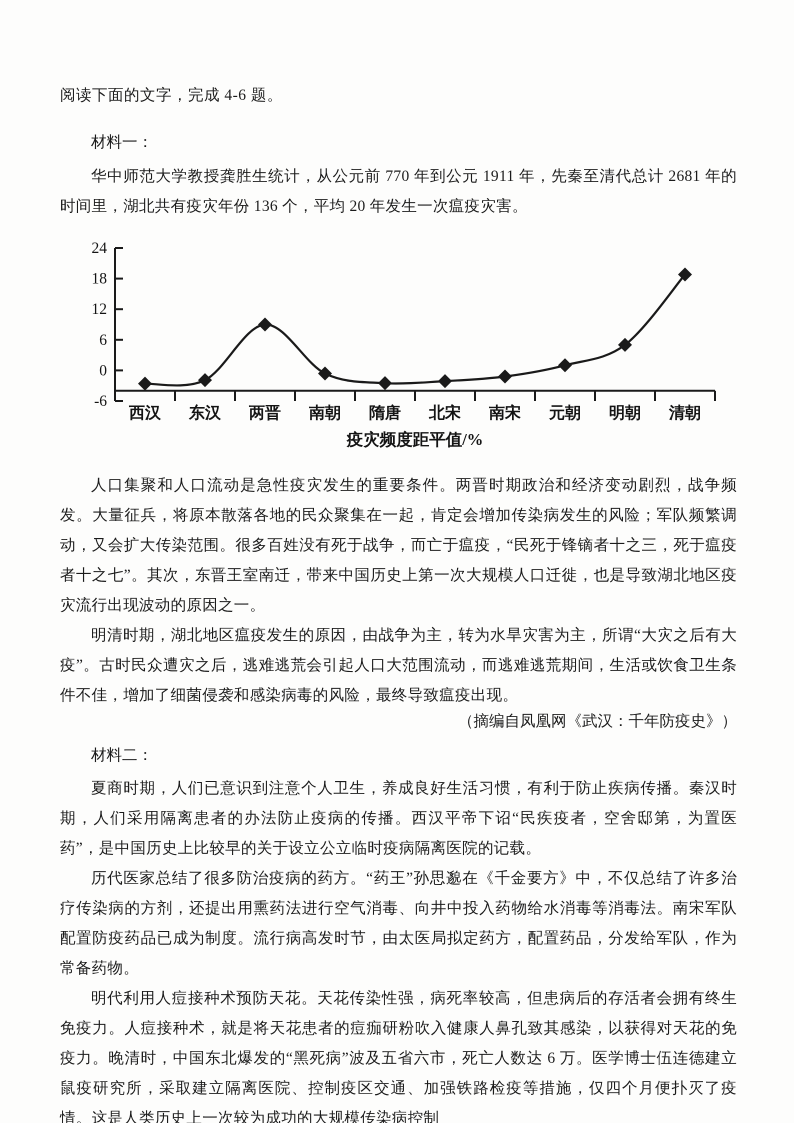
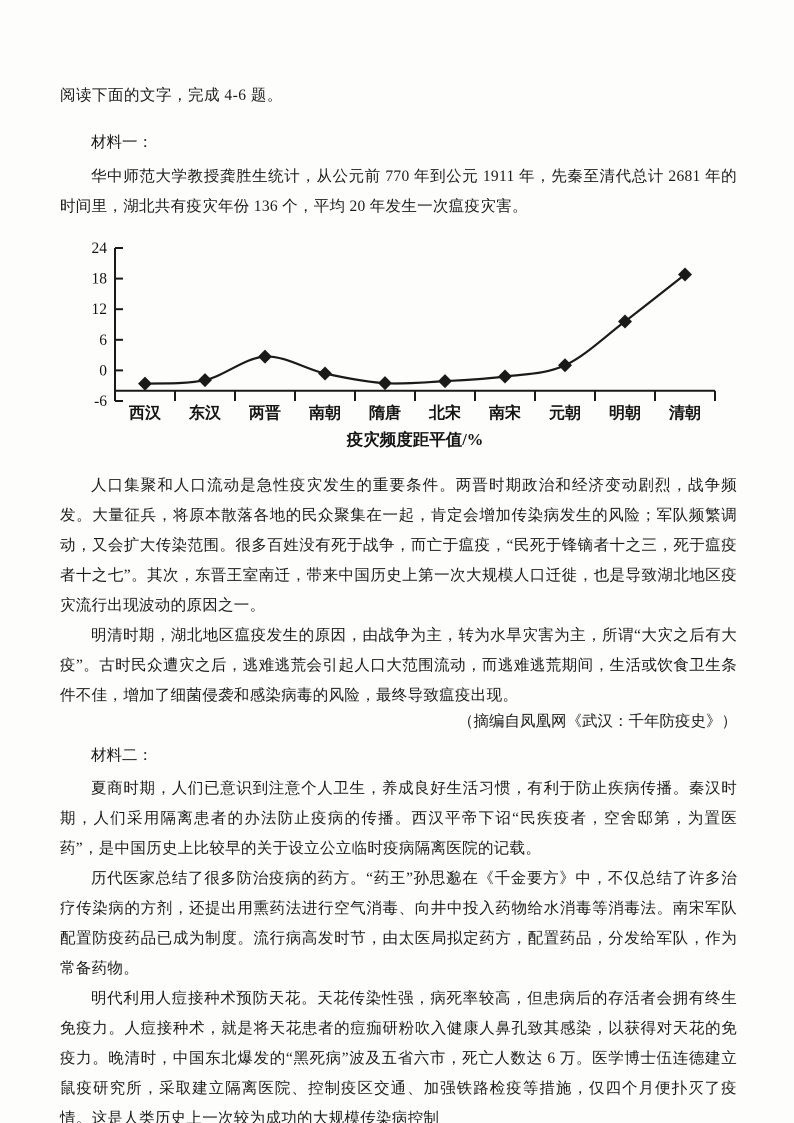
两晋: 9 -> 3
明朝: 5 -> 10
